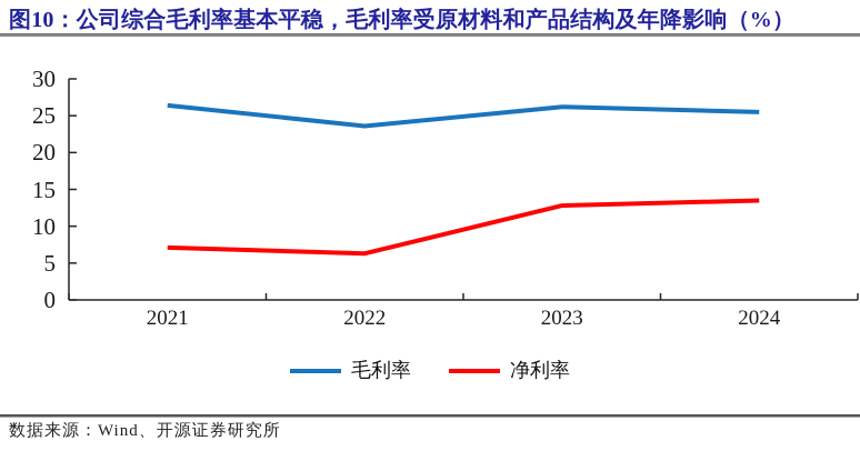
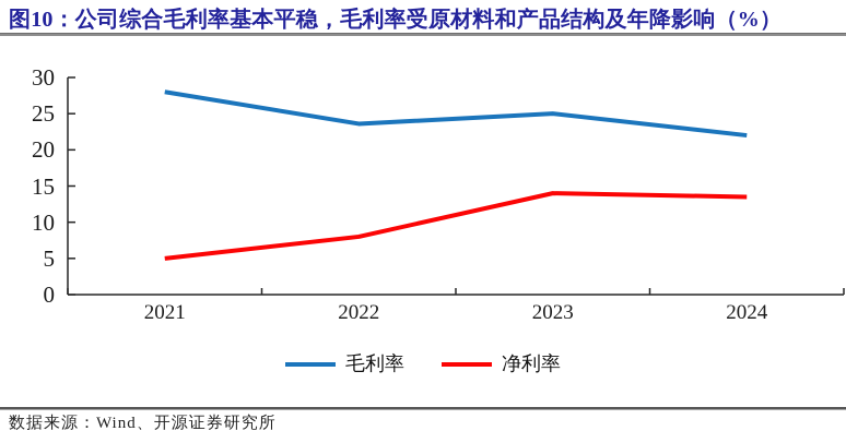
毛利率/2021: 26 -> 28
净利率/2021: 7 -> 5
净利率/2022: 6 -> 8
毛利率/2023: 26 -> 25
净利率/2023: 13 -> 14
毛利率/2024: 26 -> 22
